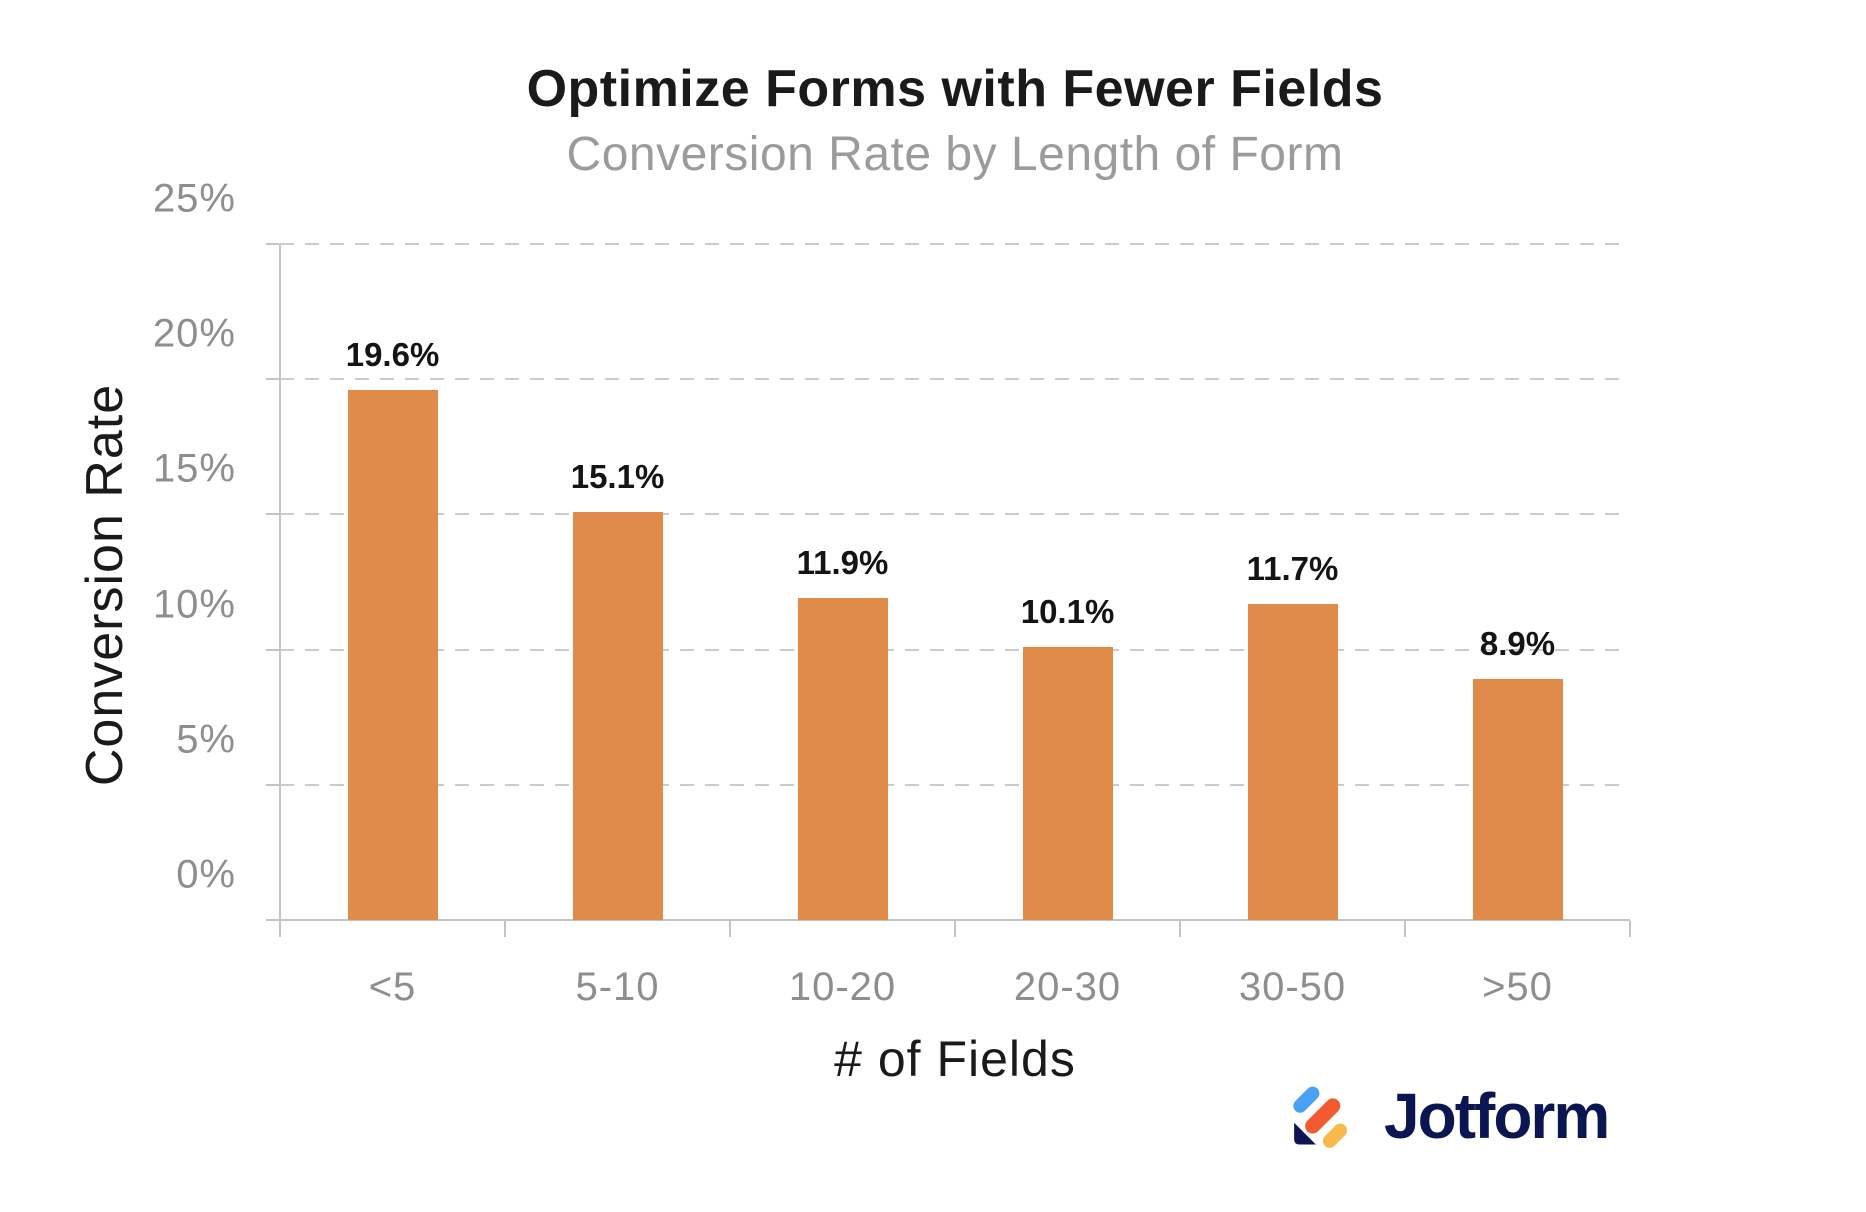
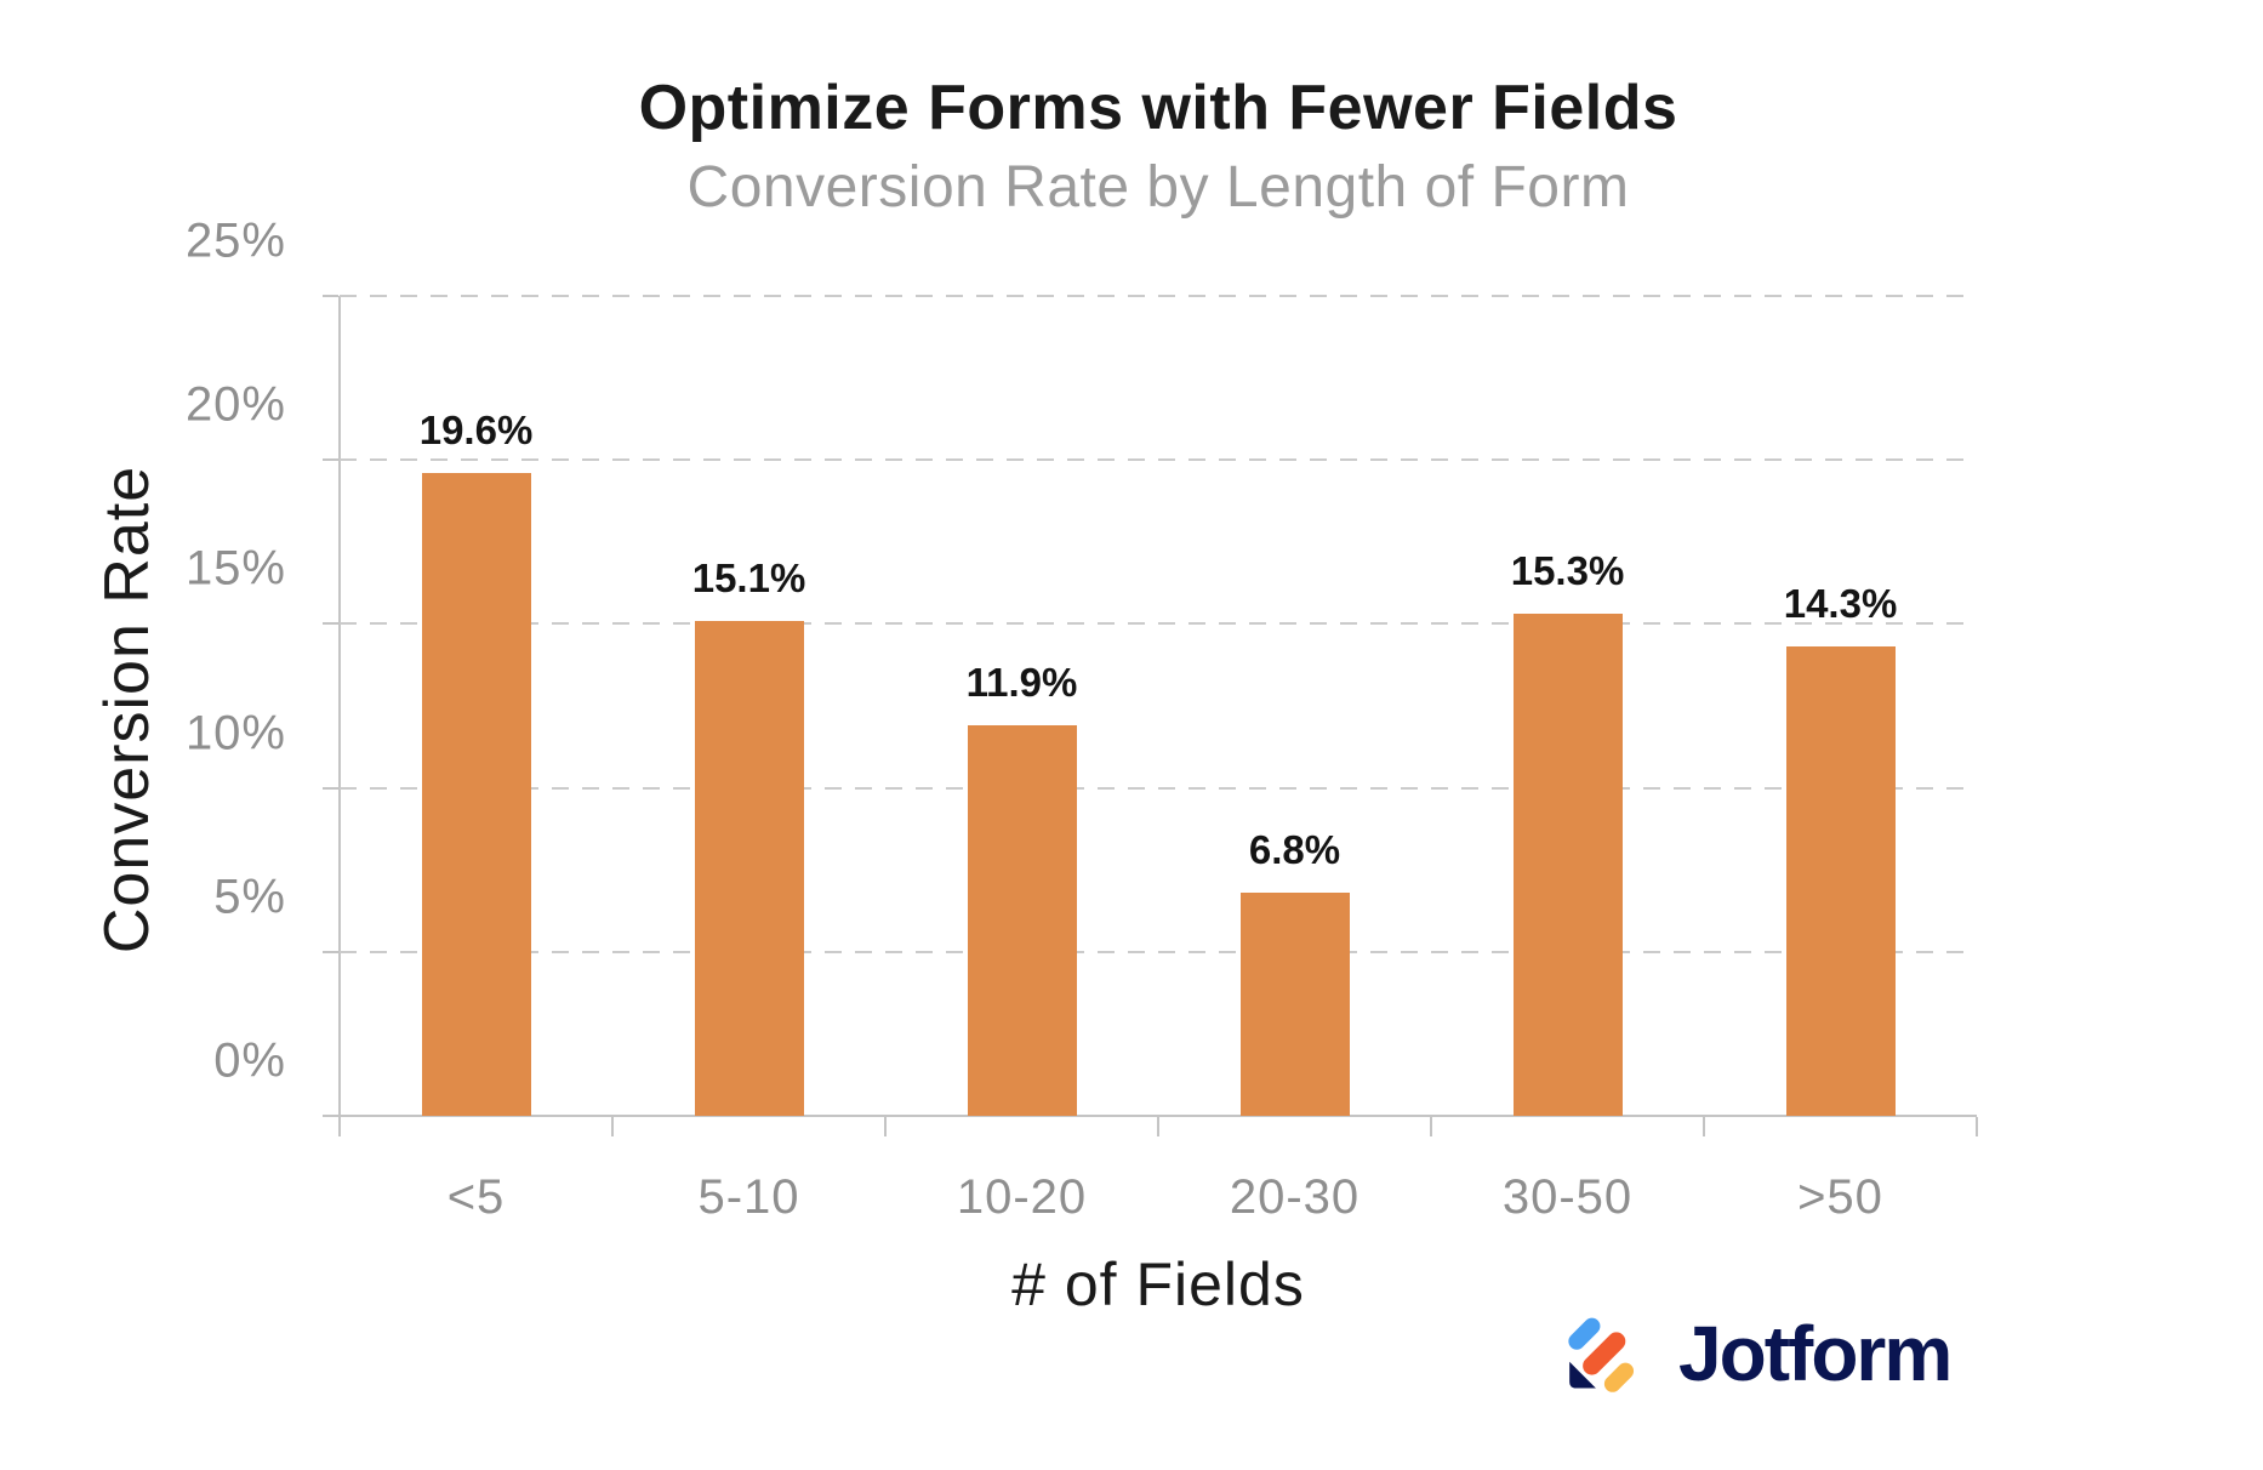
20-30: 10.1% -> 6.8%
30-50: 11.7% -> 15.3%
>50: 8.9% -> 14.3%
